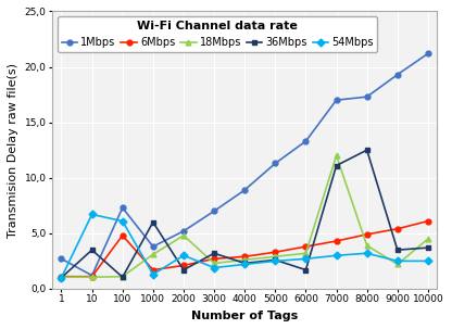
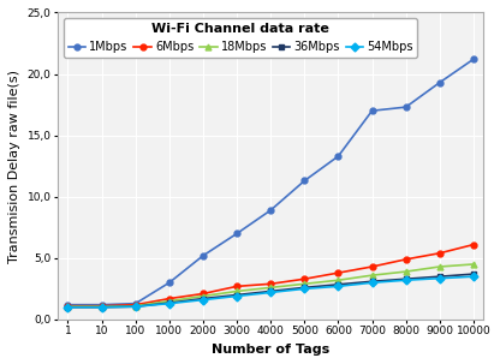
1Mbps/1: 2,7 -> 1,2
36Mbps/10: 3,5 -> 1,0
54Mbps/10: 6,7 -> 1,0
1Mbps/100: 7,3 -> 1,3
6Mbps/100: 4,8 -> 1,2
54Mbps/100: 6,1 -> 1,1
1Mbps/1000: 3,8 -> 3,0
18Mbps/1000: 3,1 -> 1,5
36Mbps/1000: 6,0 -> 1,4
18Mbps/2000: 4,8 -> 1,9
54Mbps/2000: 3,0 -> 1,6
36Mbps/3000: 3,2 -> 2,0
36Mbps/6000: 1,7 -> 2,9
18Mbps/7000: 12,0 -> 3,6
36Mbps/7000: 11,1 -> 3,1
36Mbps/8000: 12,5 -> 3,3
18Mbps/9000: 2,2 -> 4,3
54Mbps/9000: 2,5 -> 3,4
54Mbps/10000: 2,5 -> 3,5
